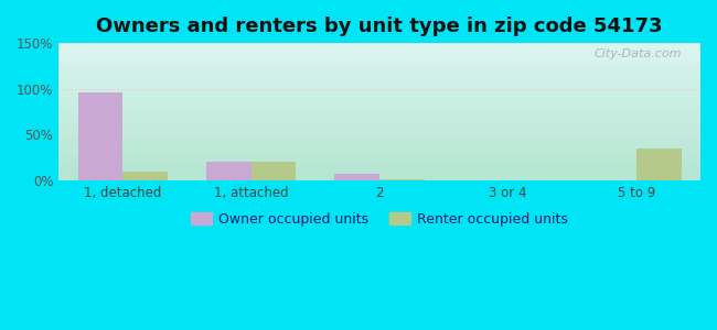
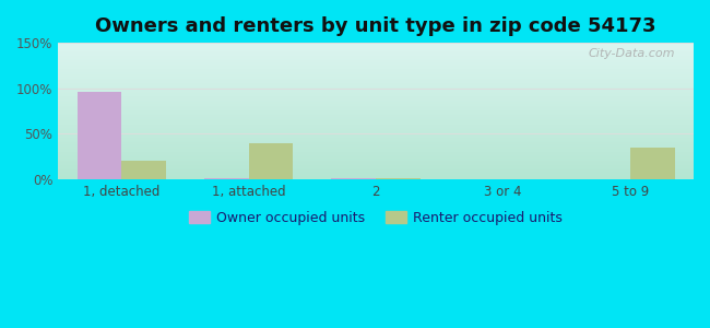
Renter occupied units/1, detached: 10% -> 20%
Owner occupied units/1, attached: 20% -> 2%
Renter occupied units/1, attached: 20% -> 40%
Owner occupied units/2: 8% -> 2%
